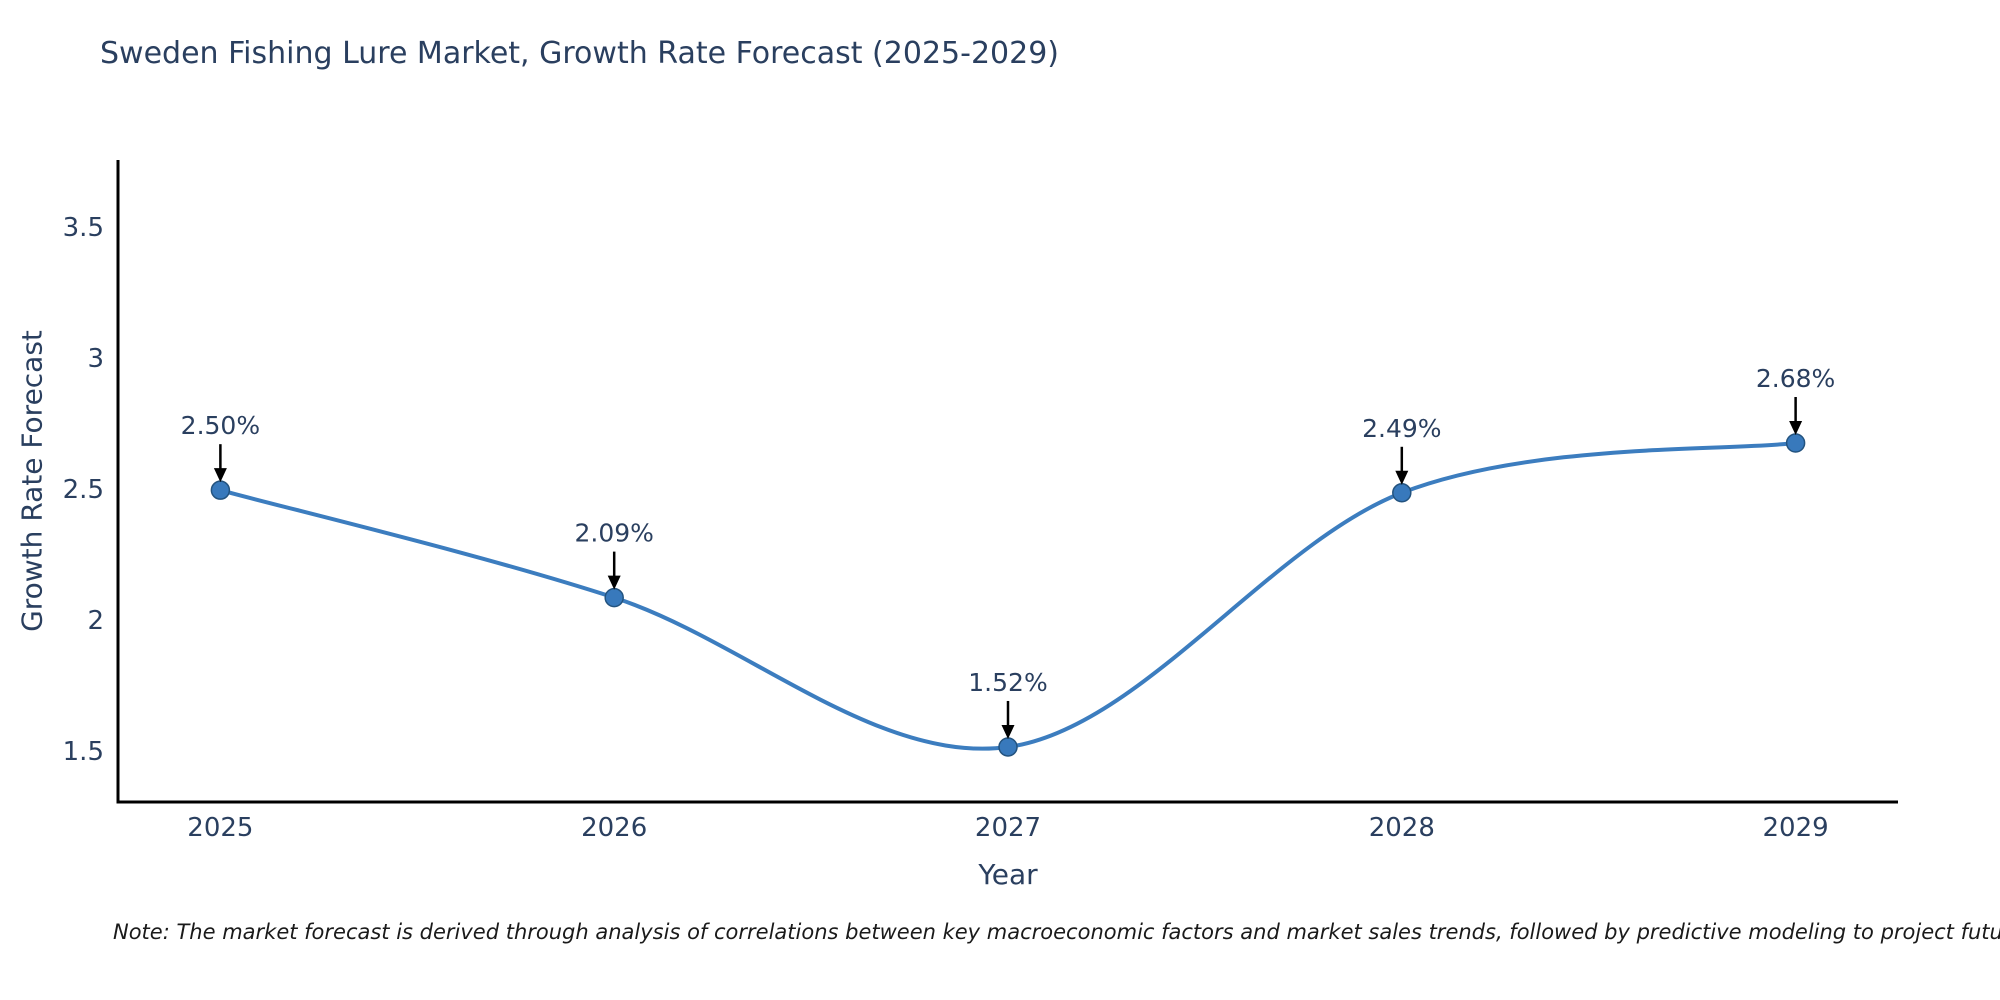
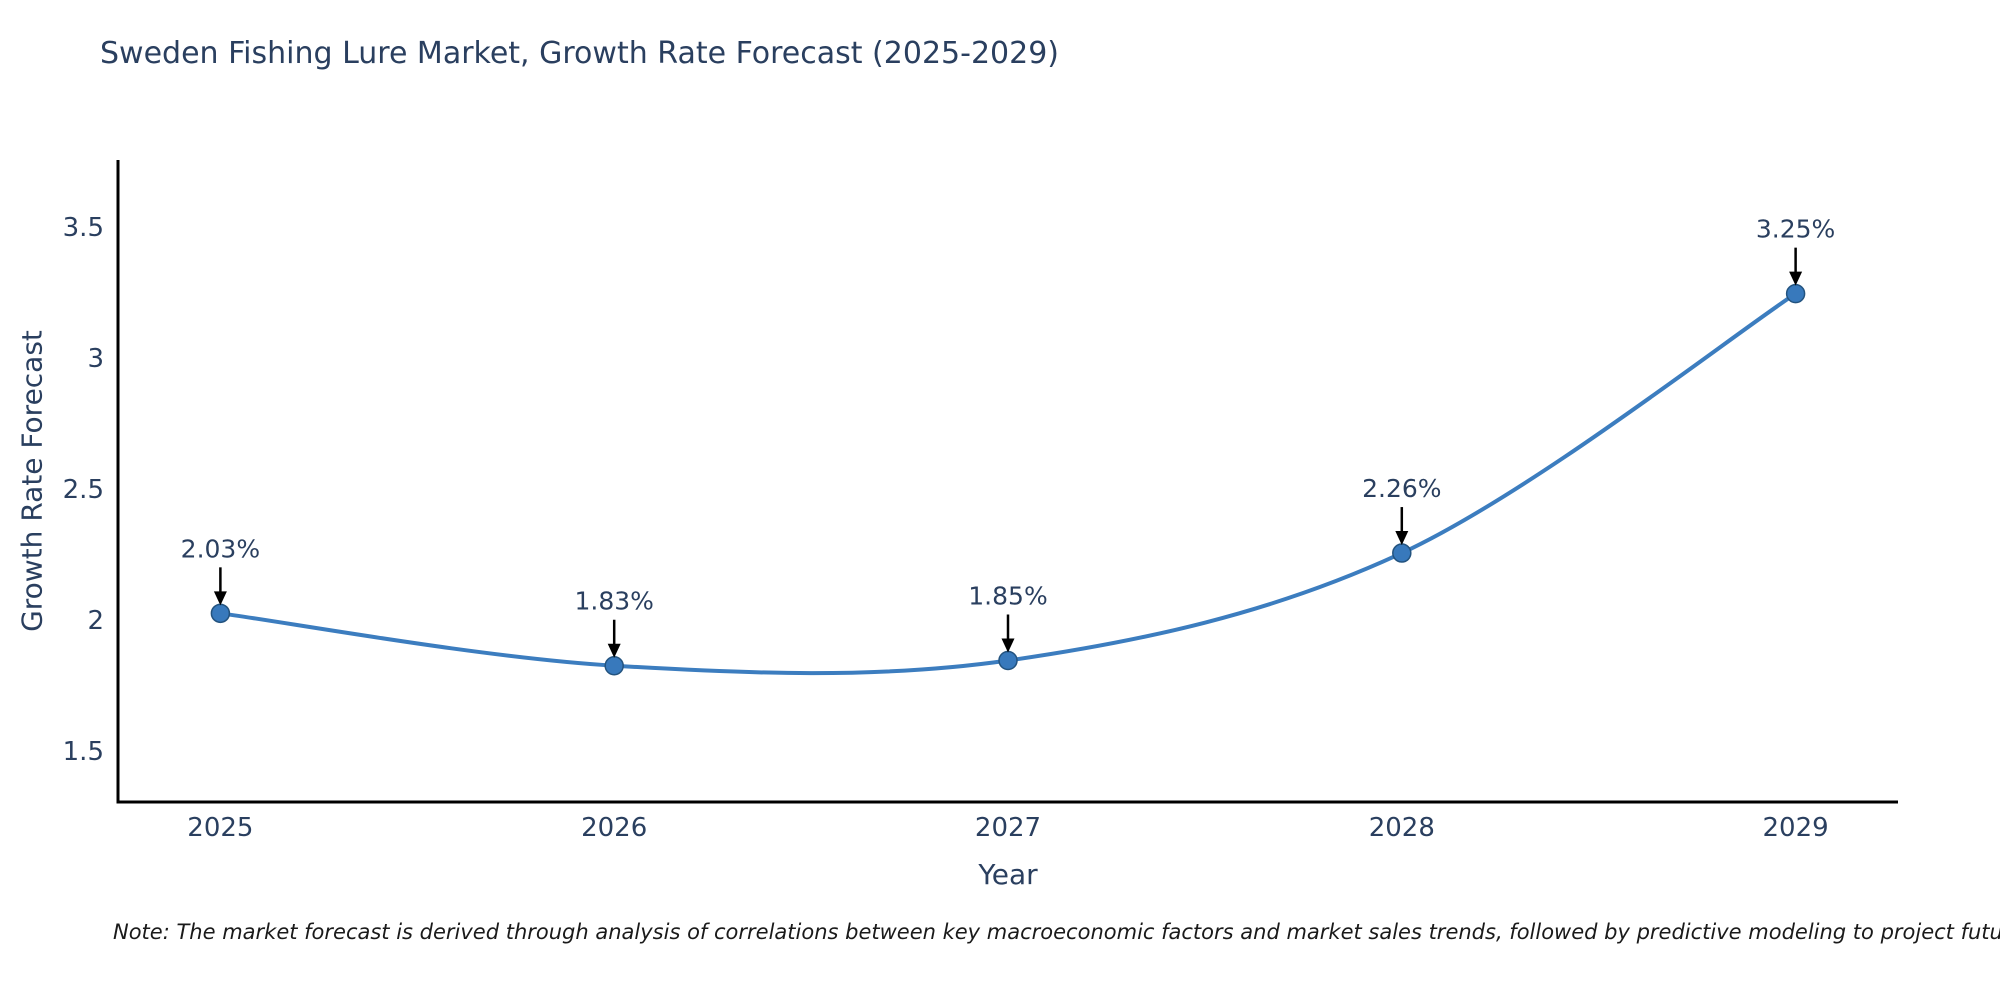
2025: 2.50% -> 2.03%
2026: 2.09% -> 1.83%
2027: 1.52% -> 1.85%
2028: 2.49% -> 2.26%
2029: 2.68% -> 3.25%
